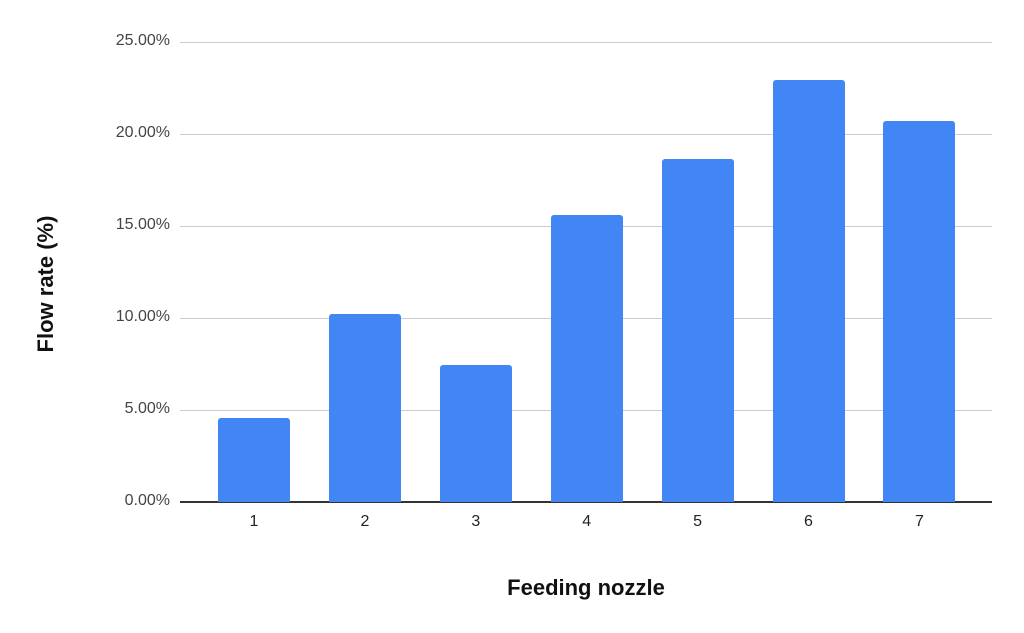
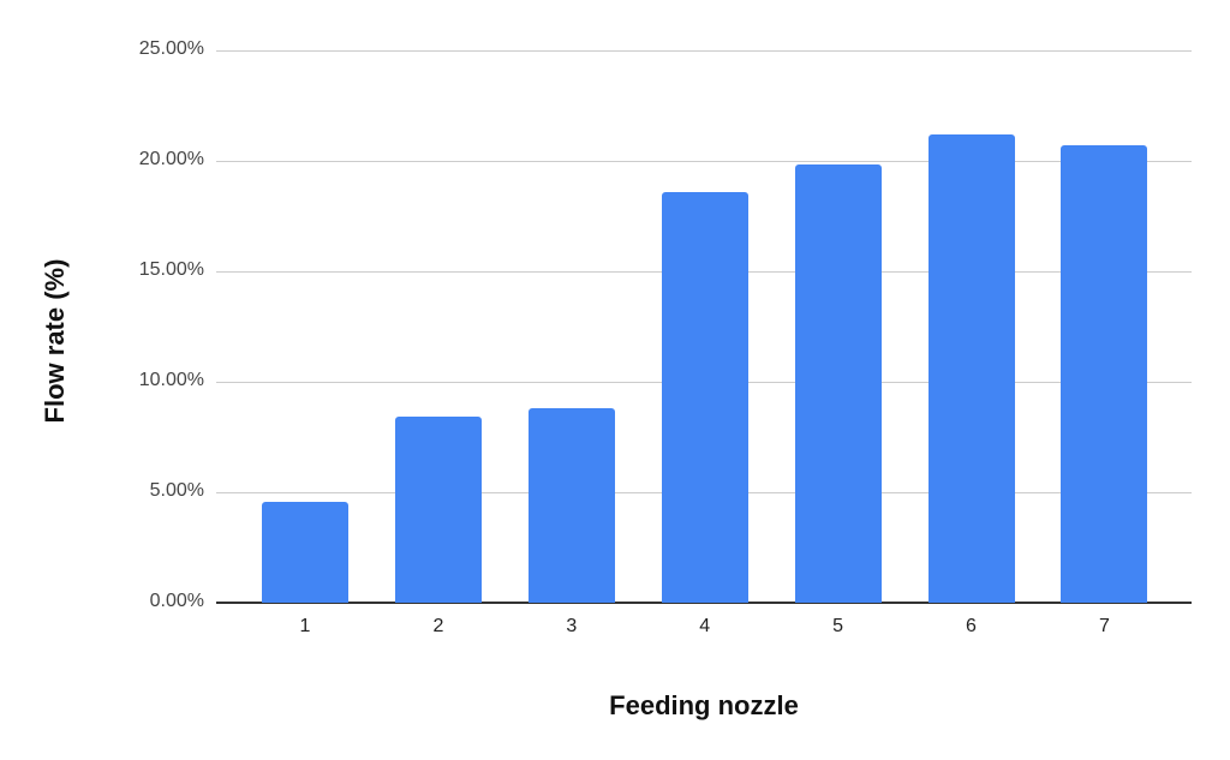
2: 10.2% -> 8.4%
3: 7.4% -> 8.8%
4: 15.6% -> 18.6%
5: 18.6% -> 19.8%
6: 22.9% -> 21.2%
